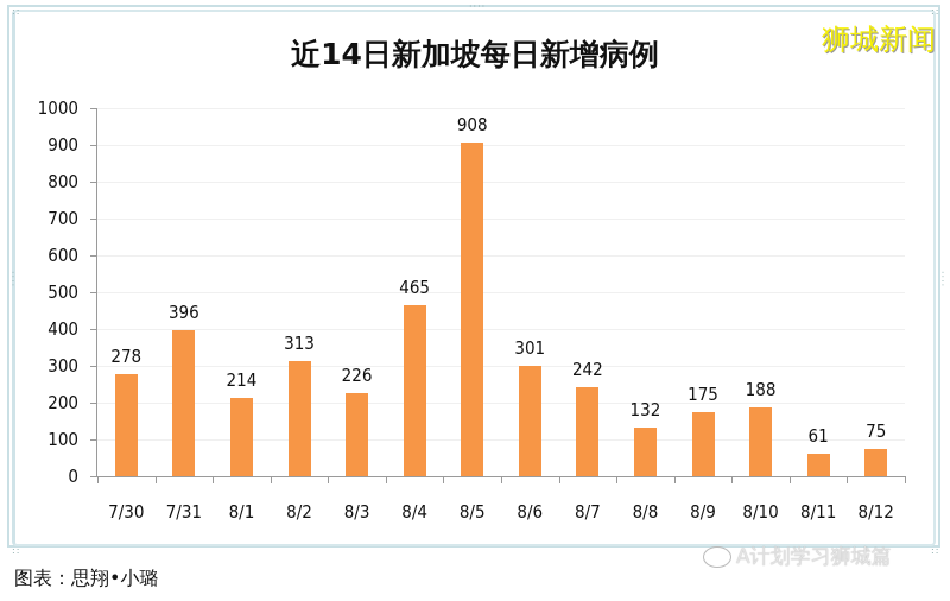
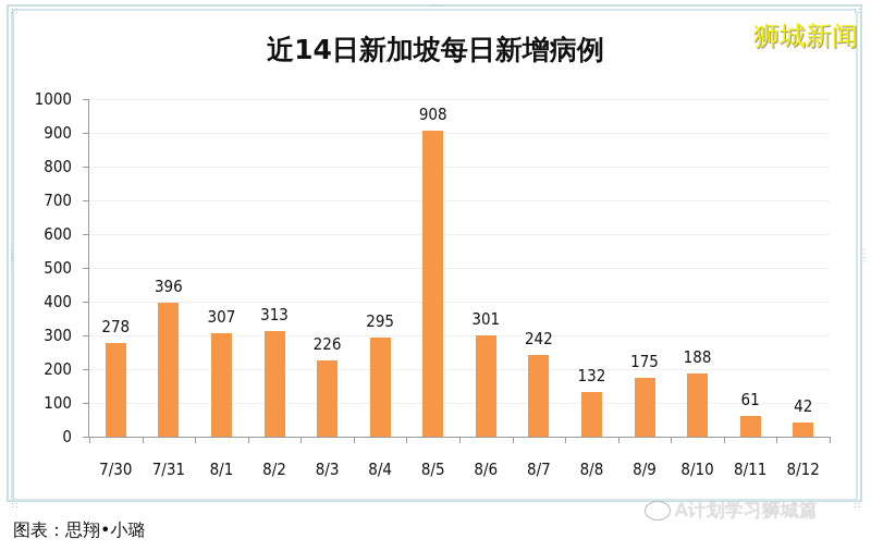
8/1: 214 -> 307
8/4: 465 -> 295
8/12: 75 -> 42
